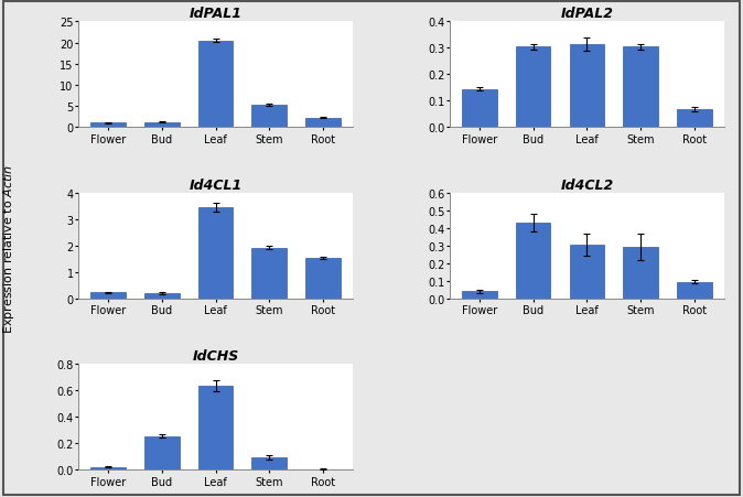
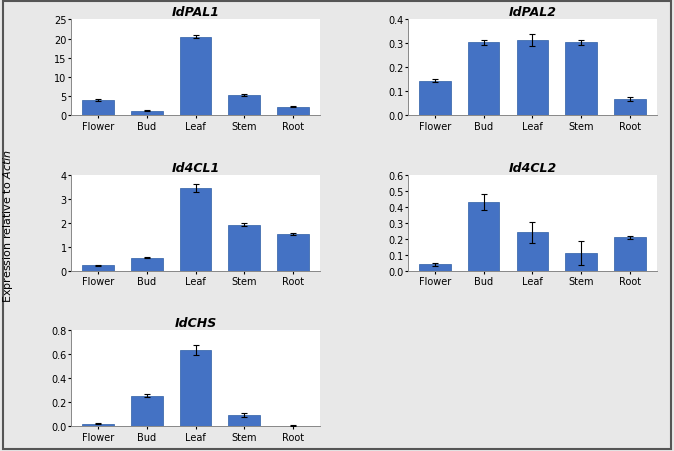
IdPAL1/Flower: 1.0 -> 4.0
Id4CL1/Bud: 0.20 -> 0.55
Id4CL2/Leaf: 0.30 -> 0.24
Id4CL2/Stem: 0.29 -> 0.11
Id4CL2/Root: 0.10 -> 0.21
